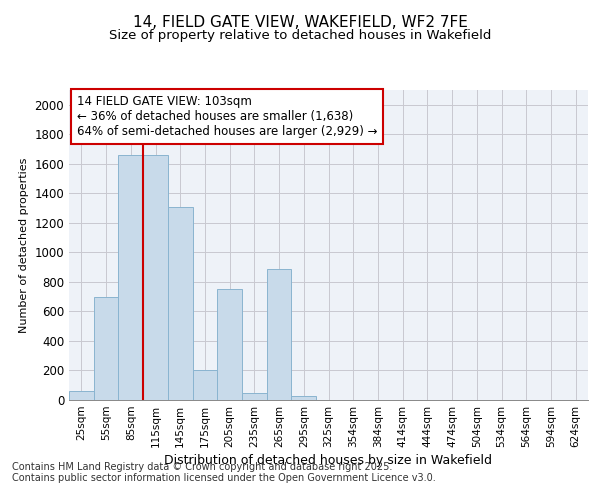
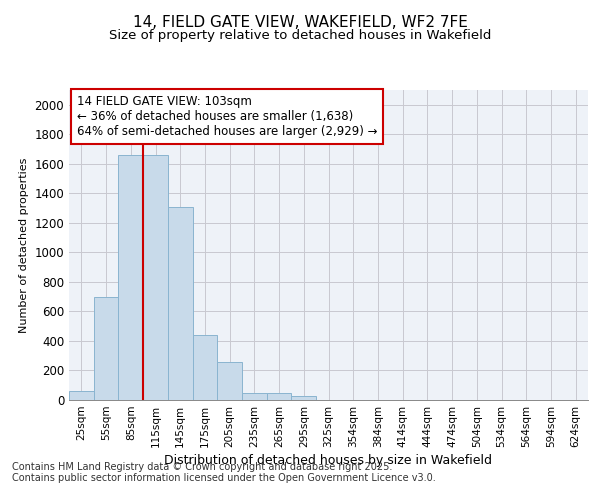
175sqm: 200 -> 440
205sqm: 750 -> 260
265sqm: 890 -> 50
